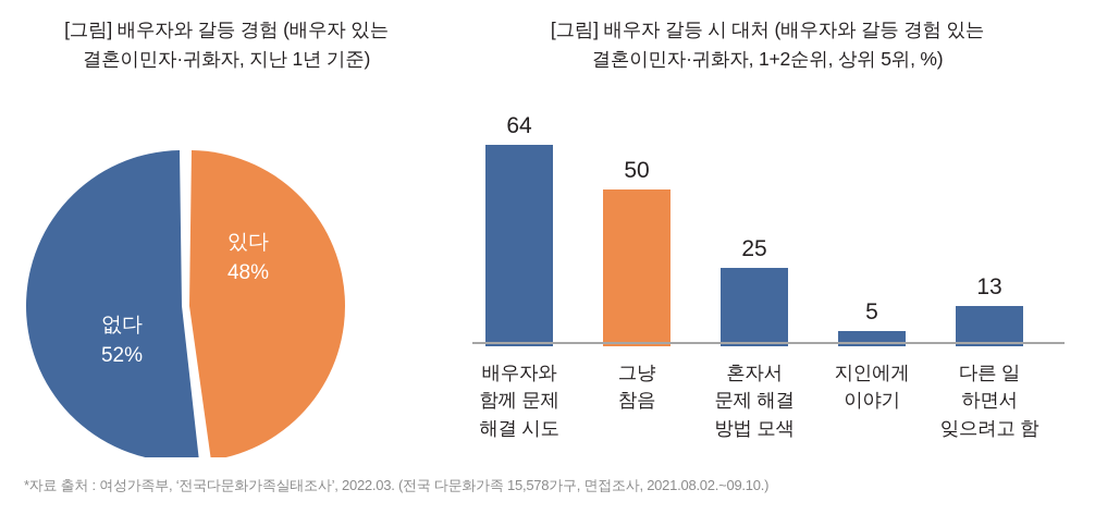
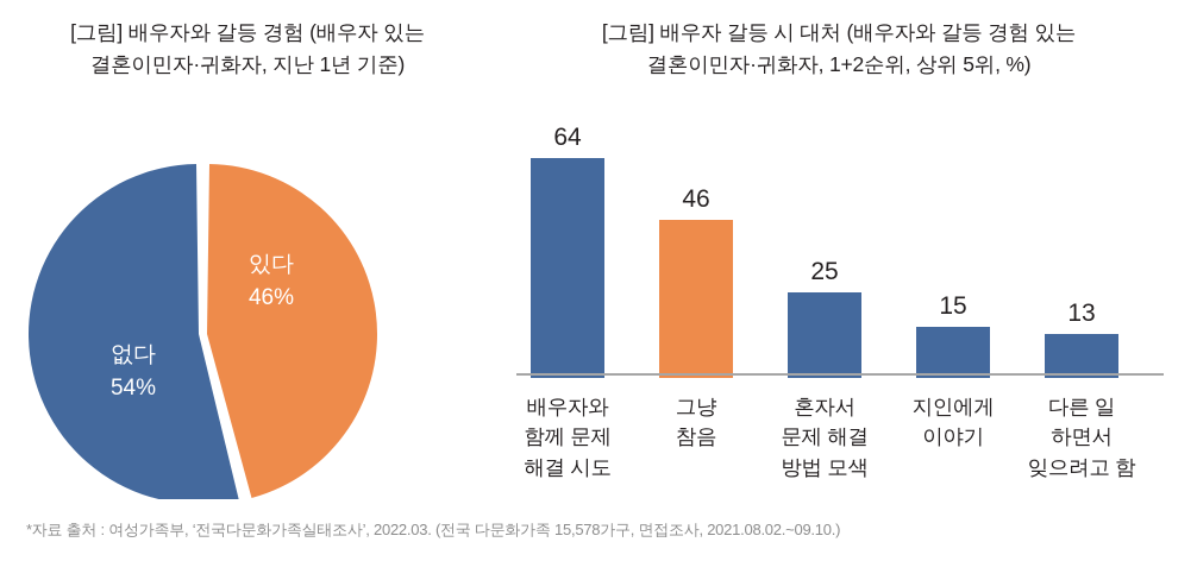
[그림] 배우자와 갈등 경험 (배우자 있는 결혼이민자·귀화자, 지난 1년 기준)/없다: 52% -> 54%
[그림] 배우자와 갈등 경험 (배우자 있는 결혼이민자·귀화자, 지난 1년 기준)/있다: 48% -> 46%
[그림] 배우자 갈등 시 대처 (배우자와 갈등 경험 있는 결혼이민자·귀화자, 1+2순위, 상위 5위, %)/그냥 참음: 50 -> 46
[그림] 배우자 갈등 시 대처 (배우자와 갈등 경험 있는 결혼이민자·귀화자, 1+2순위, 상위 5위, %)/지인에게 이야기: 5 -> 15
